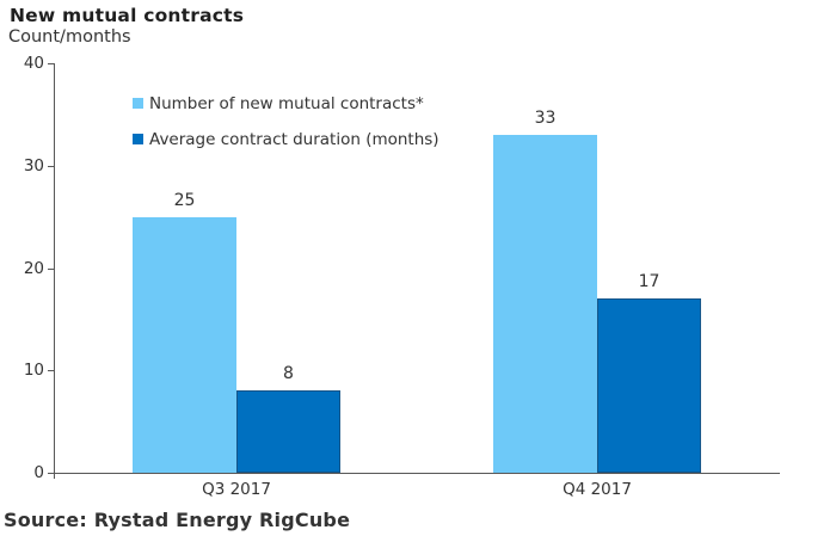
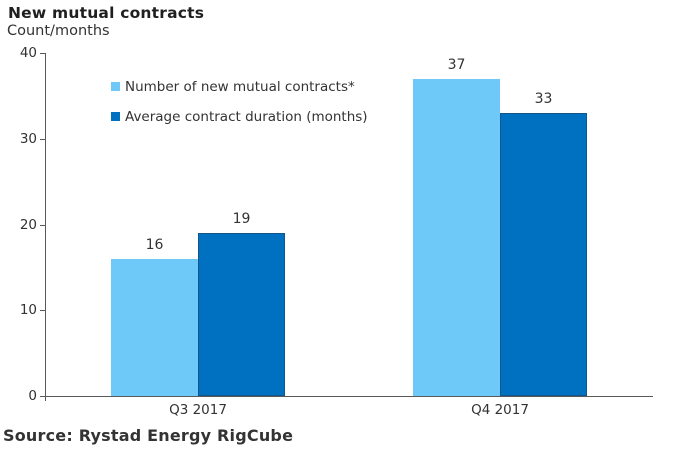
Number of new mutual contracts*/Q3 2017: 25 -> 16
Average contract duration (months)/Q3 2017: 8 -> 19
Number of new mutual contracts*/Q4 2017: 33 -> 37
Average contract duration (months)/Q4 2017: 17 -> 33
